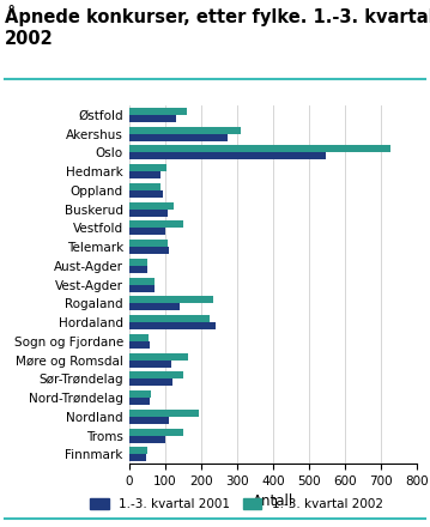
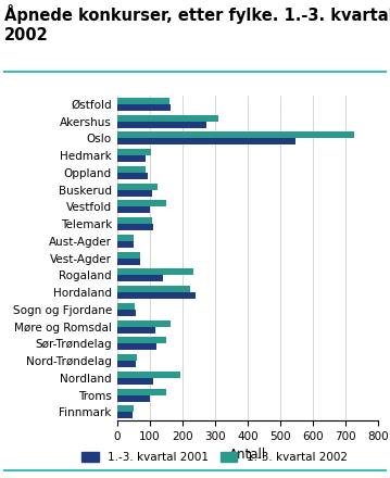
1.-3. kvartal 2001/Østfold: 130 -> 165
